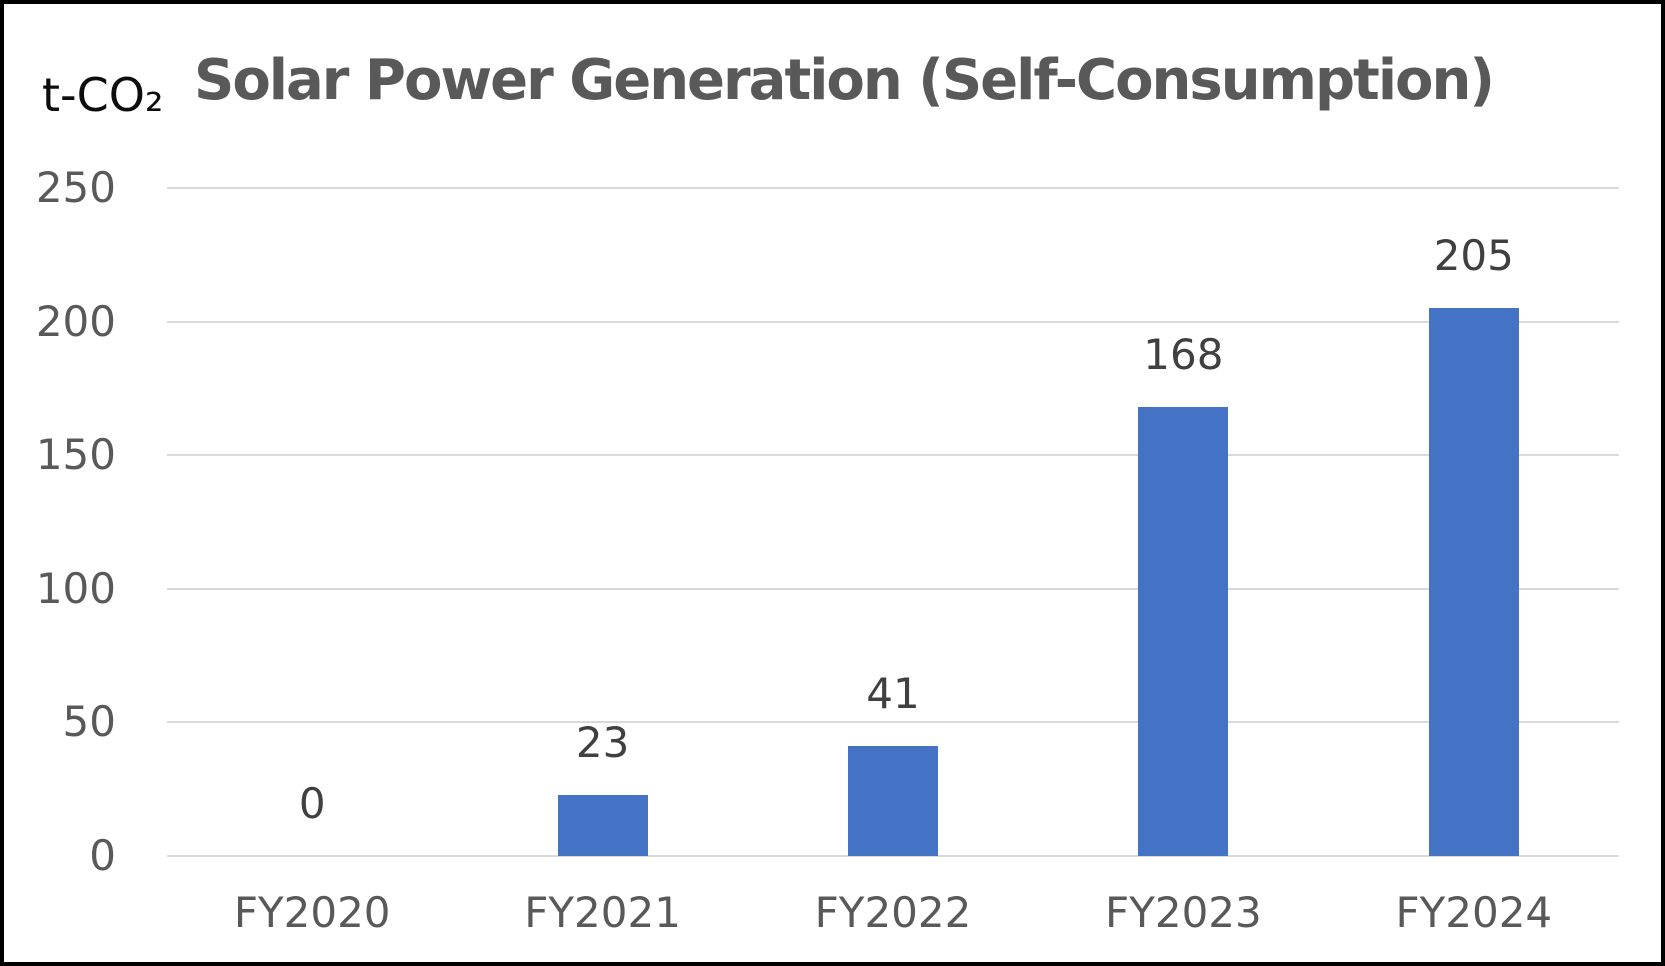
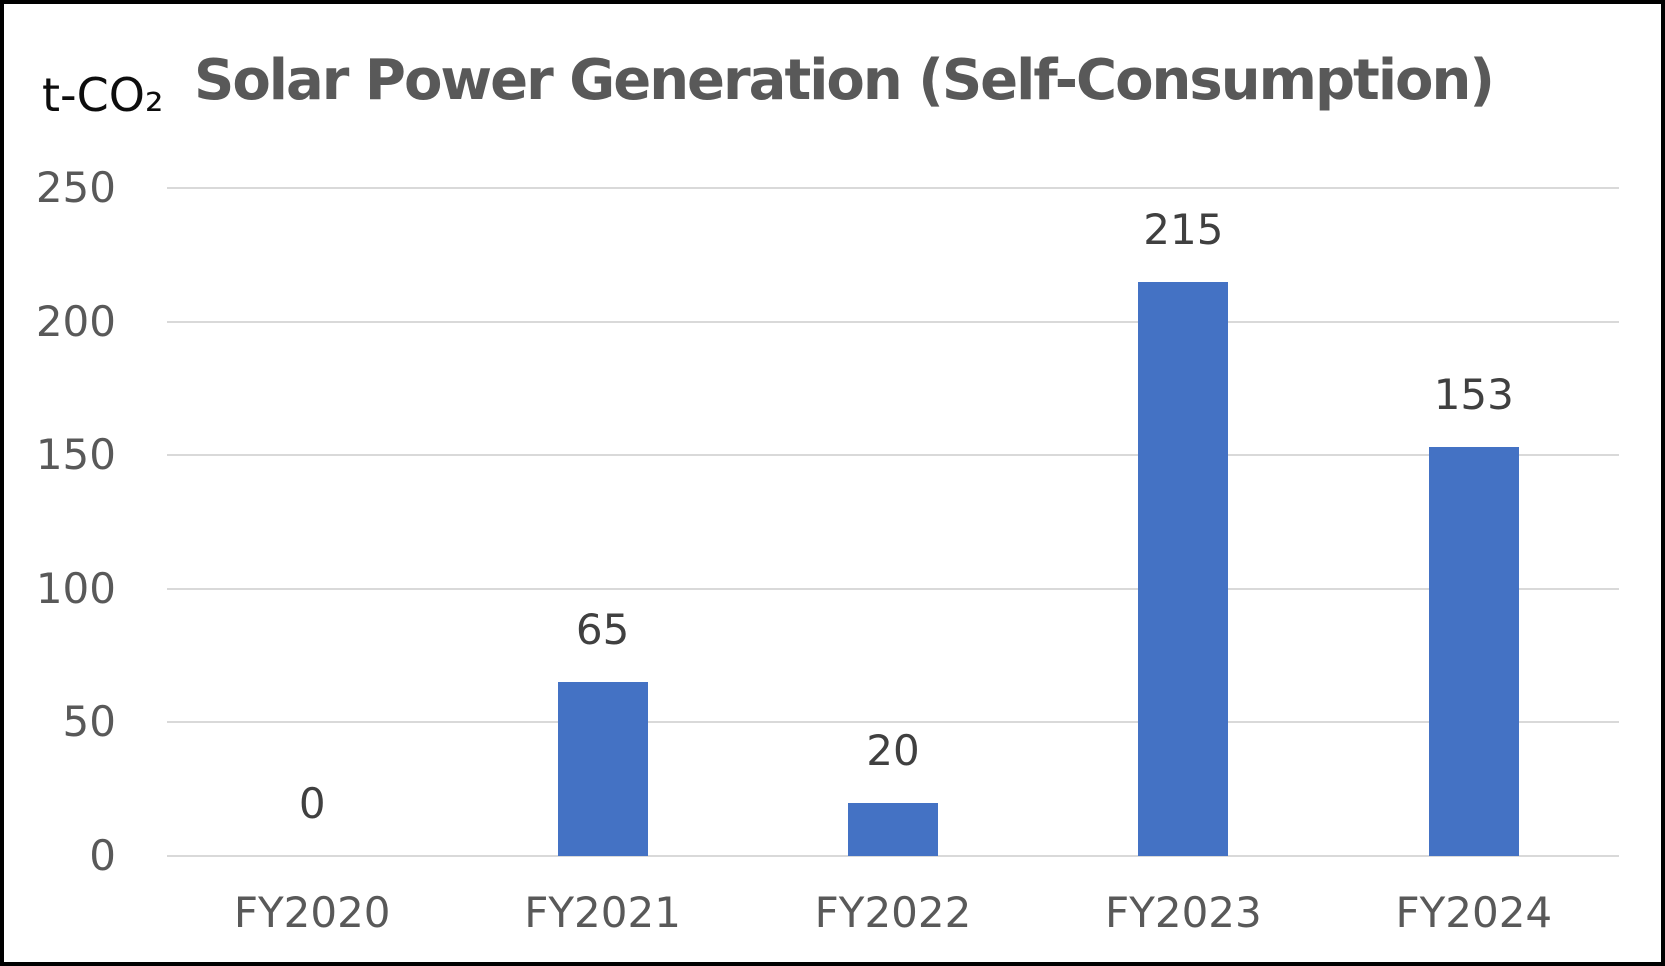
FY2021: 23 -> 65
FY2022: 41 -> 20
FY2023: 168 -> 215
FY2024: 205 -> 153
